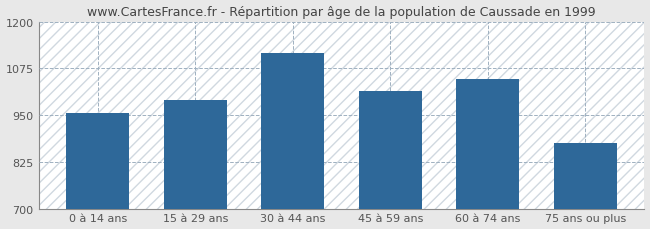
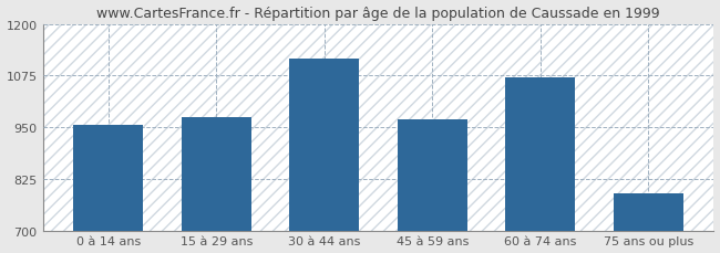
15 à 29 ans: 990 -> 975
45 à 59 ans: 1015 -> 968
60 à 74 ans: 1045 -> 1070
75 ans ou plus: 875 -> 790
